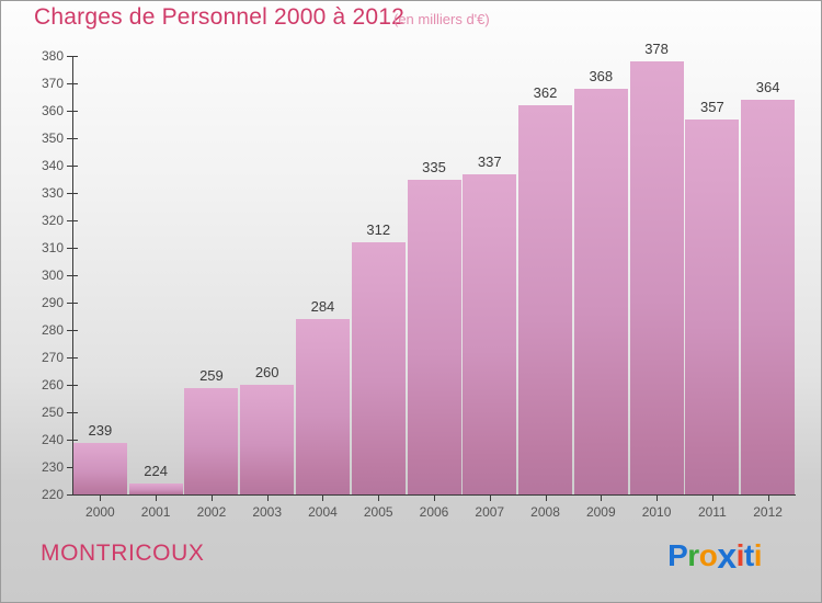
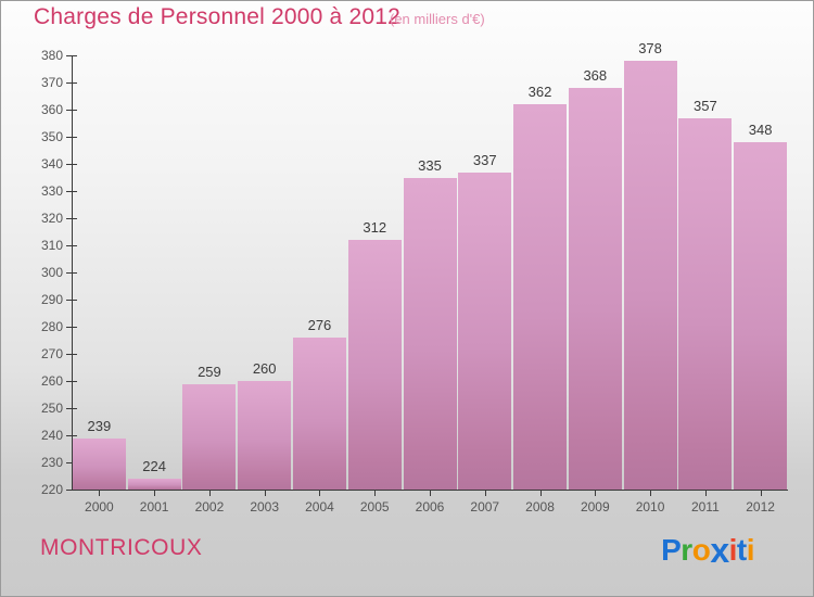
2004: 284 -> 276
2012: 364 -> 348
